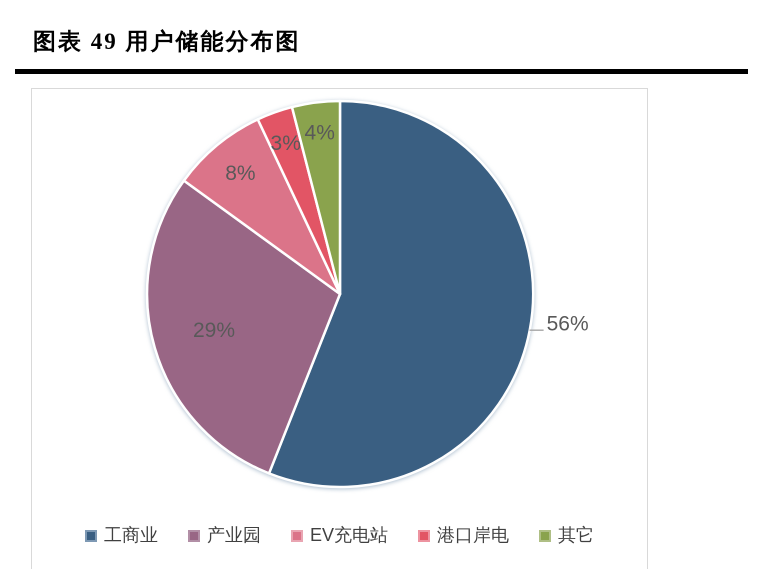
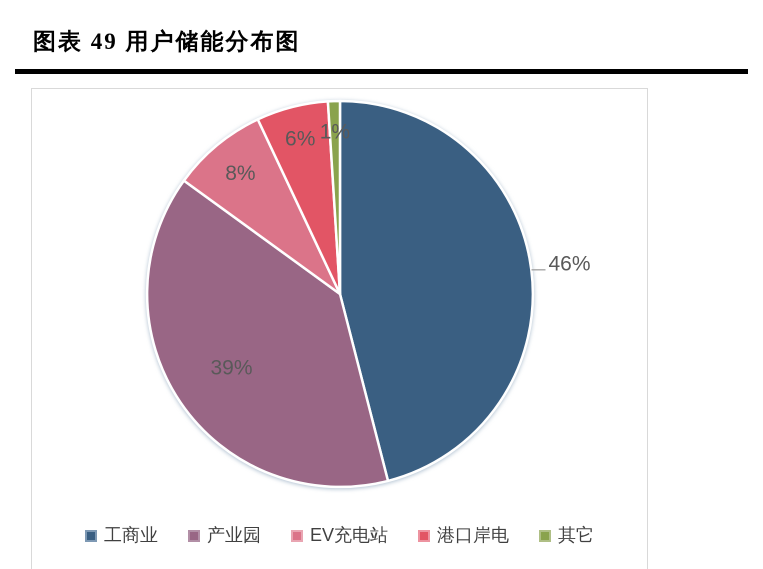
工商业: 56% -> 46%
产业园: 29% -> 39%
港口岸电: 3% -> 6%
其它: 4% -> 1%
